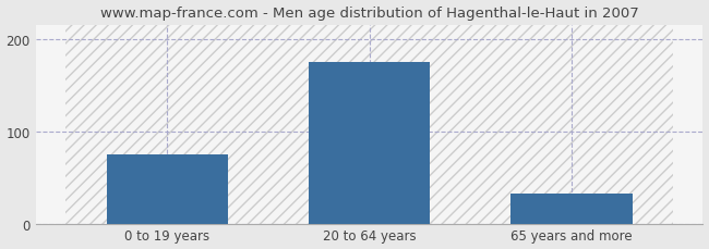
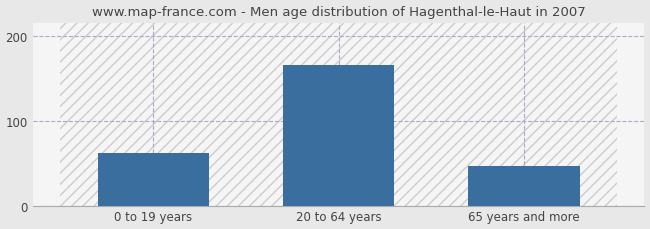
0 to 19 years: 75 -> 62
20 to 64 years: 175 -> 166
65 years and more: 32 -> 46
